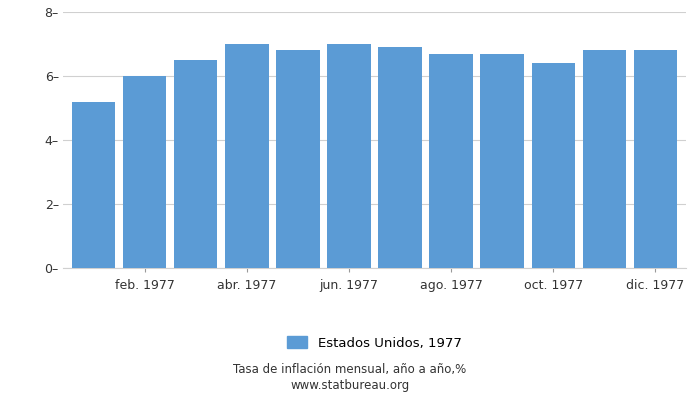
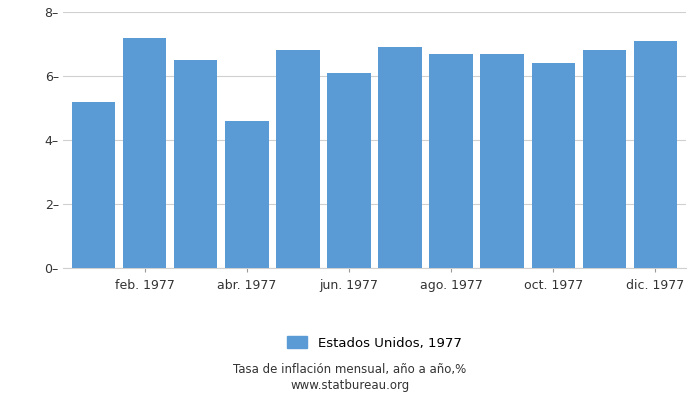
feb. 1977: 6.0– -> 7.2–
abr. 1977: 7.0– -> 4.6–
jun. 1977: 7.0– -> 6.1–
dic. 1977: 6.8– -> 7.1–
